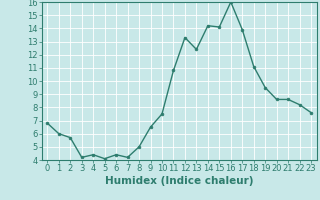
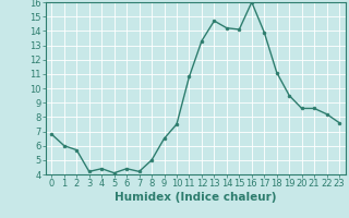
13: 12.4 -> 14.7
